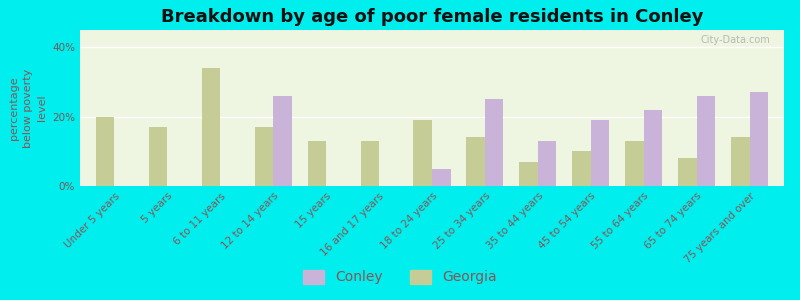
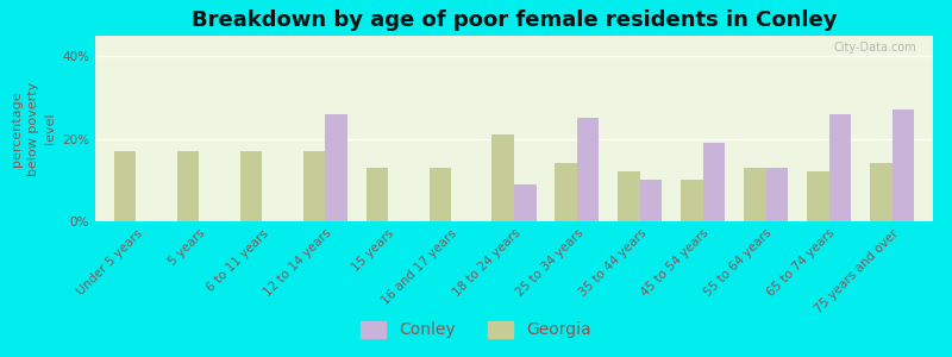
Georgia/Under 5 years: 20% -> 17%
Georgia/6 to 11 years: 34% -> 17%
Georgia/18 to 24 years: 19% -> 21%
Conley/18 to 24 years: 5% -> 9%
Georgia/35 to 44 years: 7% -> 12%
Conley/35 to 44 years: 13% -> 10%
Conley/55 to 64 years: 22% -> 13%
Georgia/65 to 74 years: 8% -> 12%
